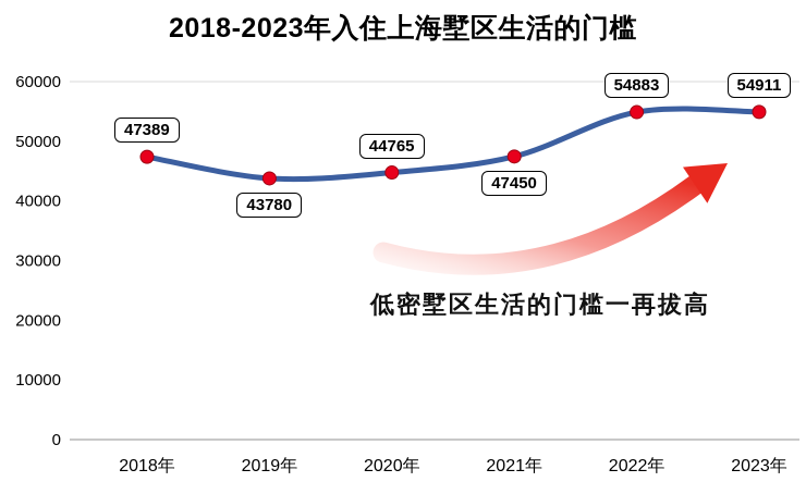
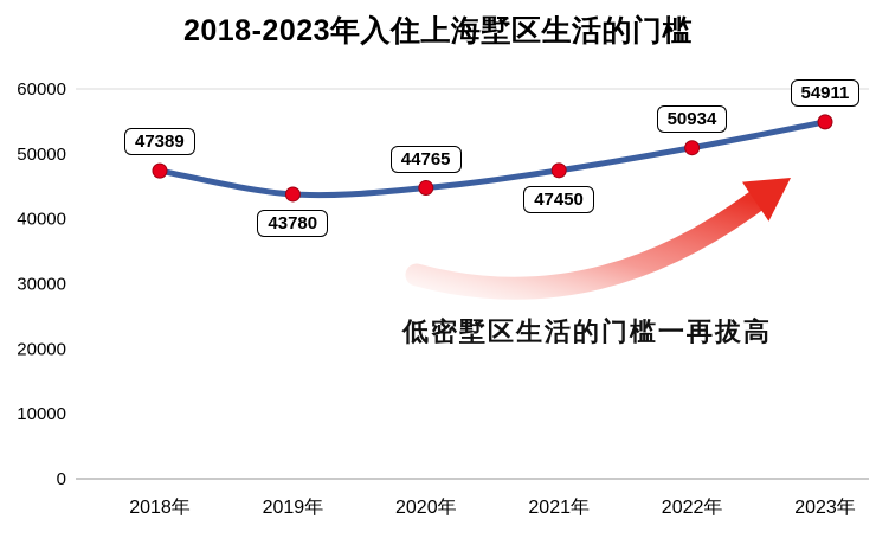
2022年: 54883 -> 50934
